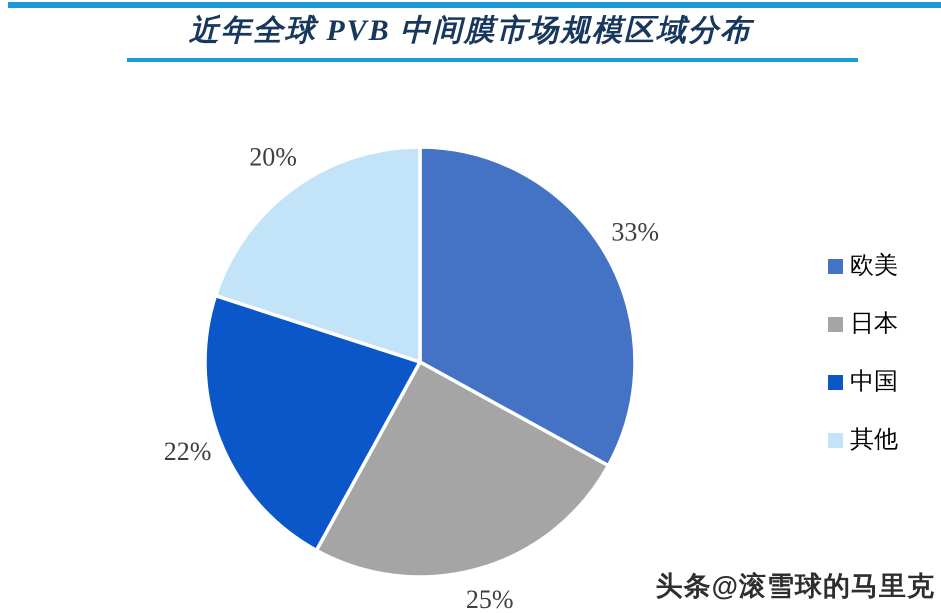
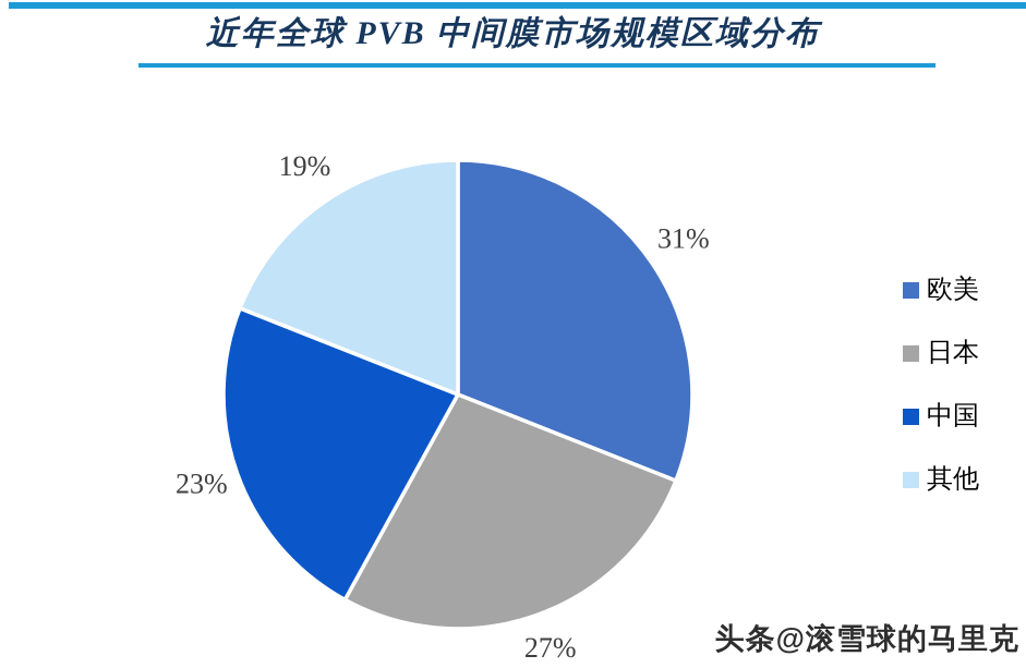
欧美: 33% -> 31%
日本: 25% -> 27%
中国: 22% -> 23%
其他: 20% -> 19%
